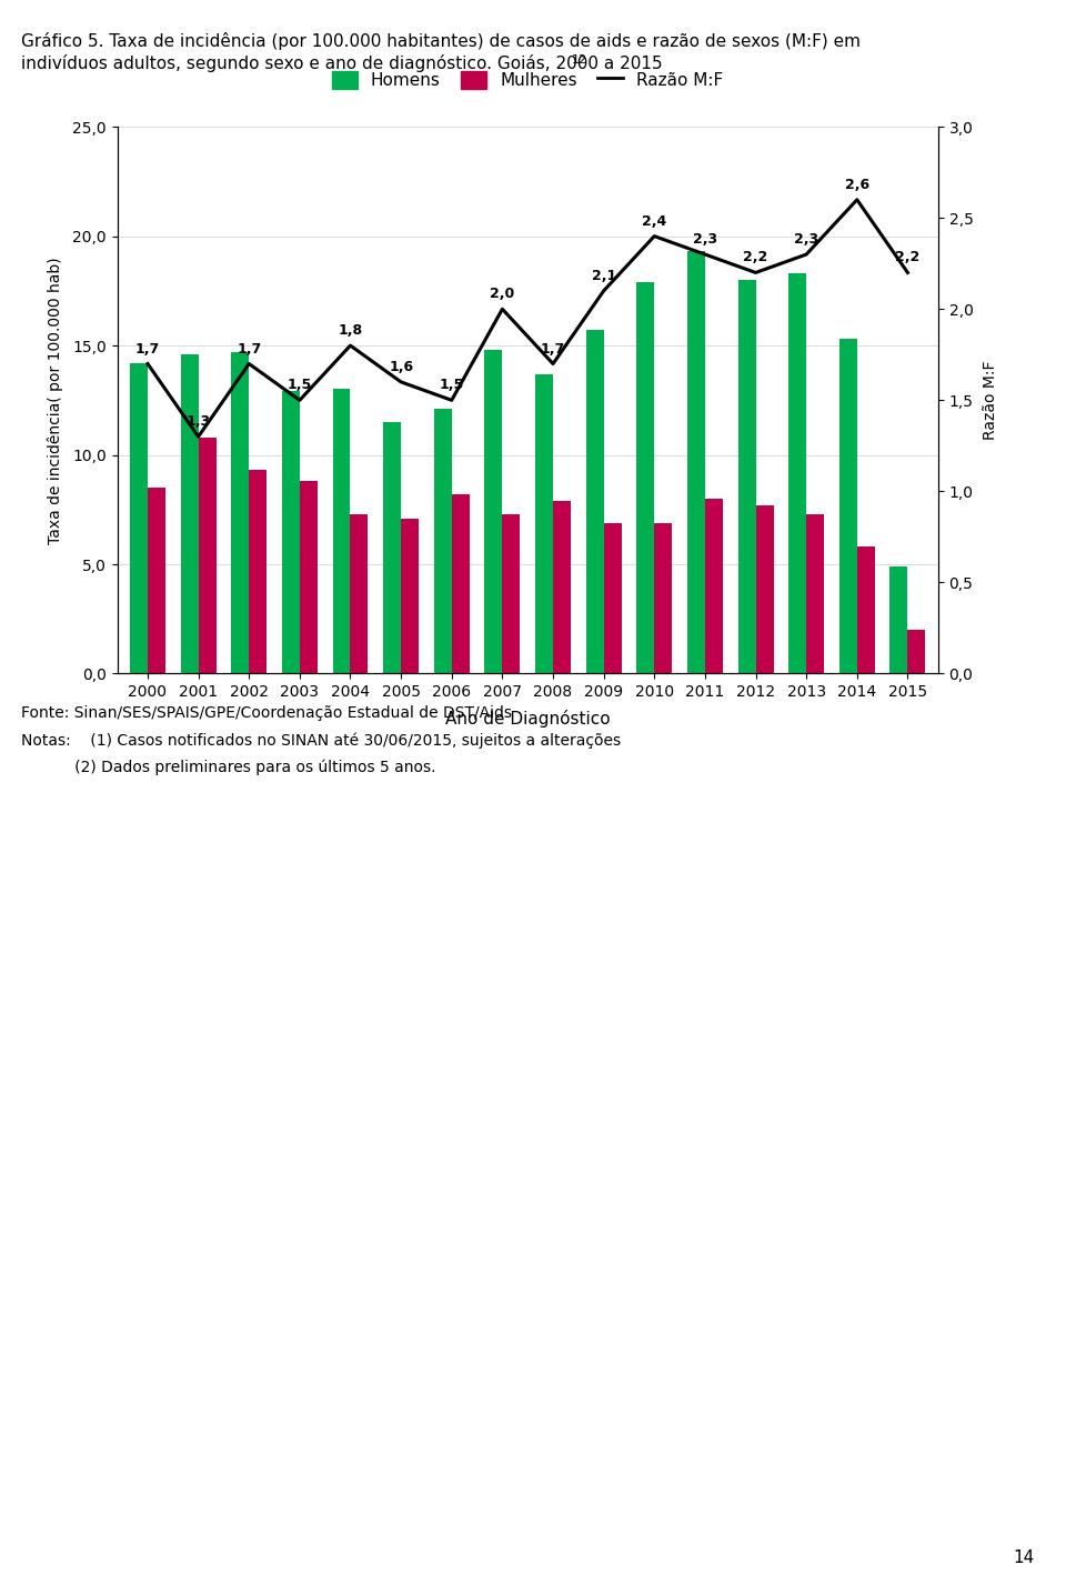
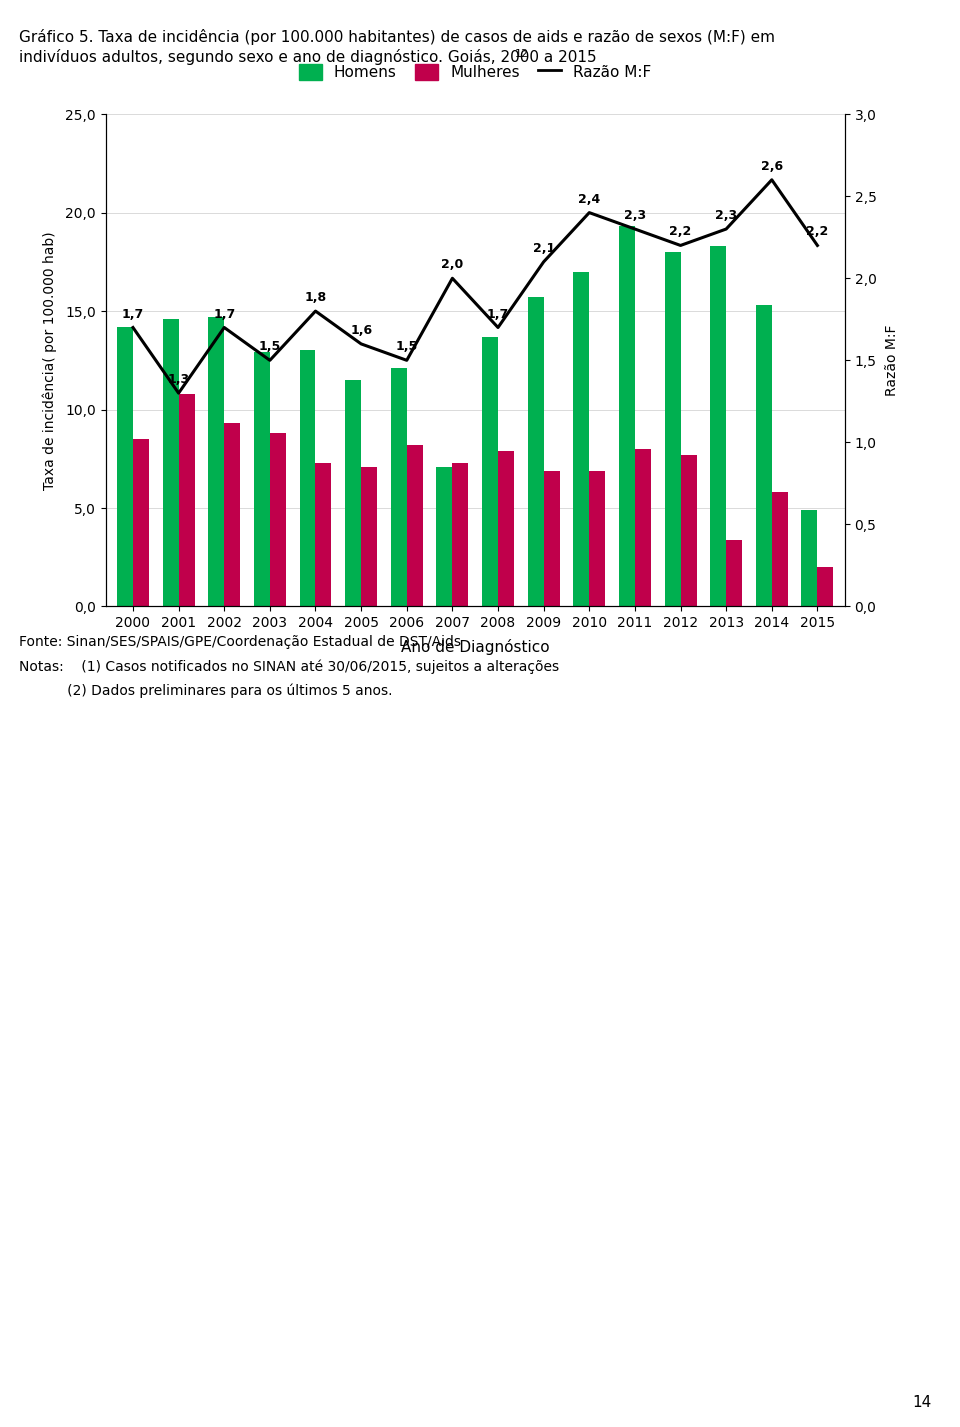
Homens/2007: 14,8 -> 7,1
Homens/2010: 17,9 -> 17,0
Mulheres/2013: 7,3 -> 3,4
